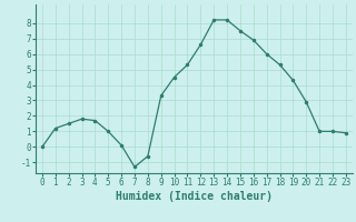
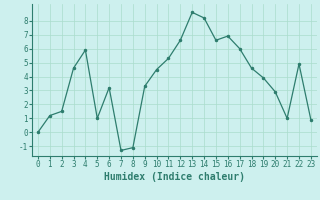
3: 1.8 -> 4.6
4: 1.7 -> 5.9
6: 0.1 -> 3.2
8: -0.6 -> -1.1
13: 8.2 -> 8.6
15: 7.5 -> 6.6
18: 5.3 -> 4.6
19: 4.3 -> 3.9
22: 1.0 -> 4.9
